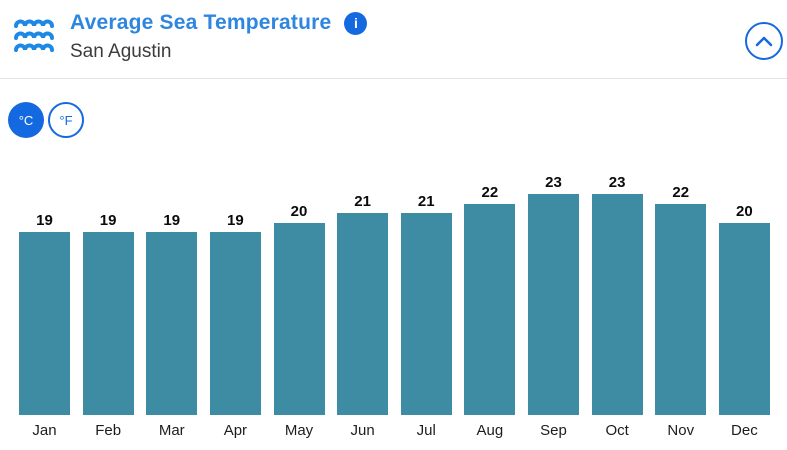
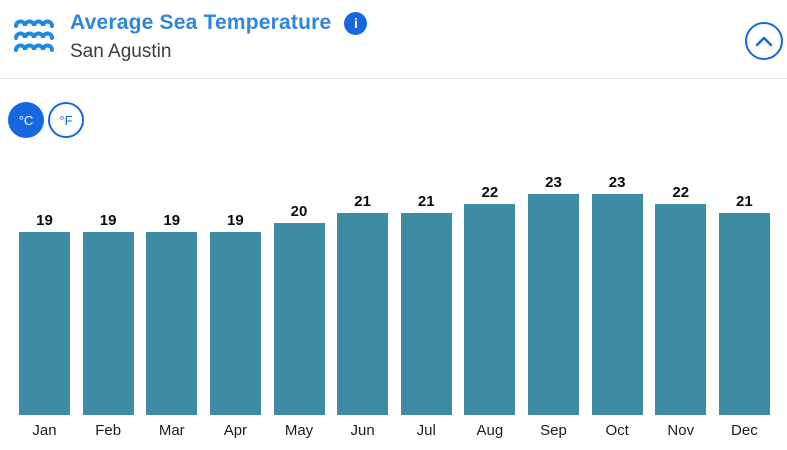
Dec: 20 -> 21
